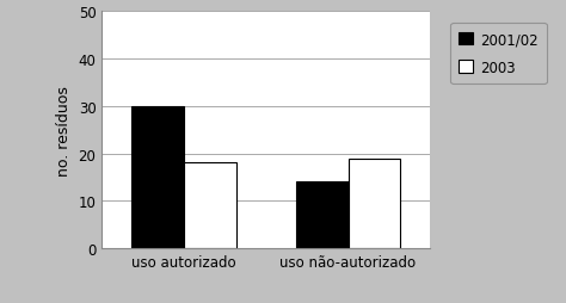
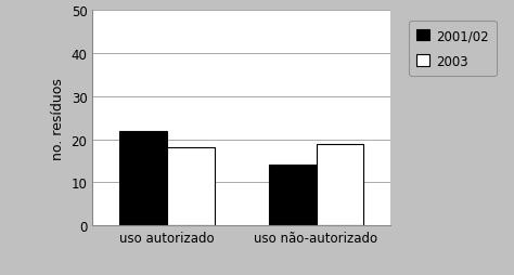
2001/02/uso autorizado: 30 -> 22
